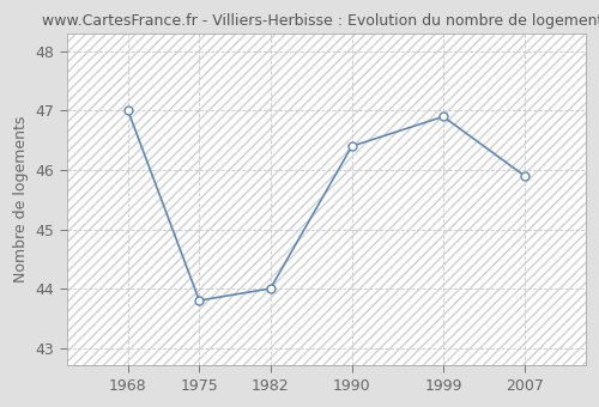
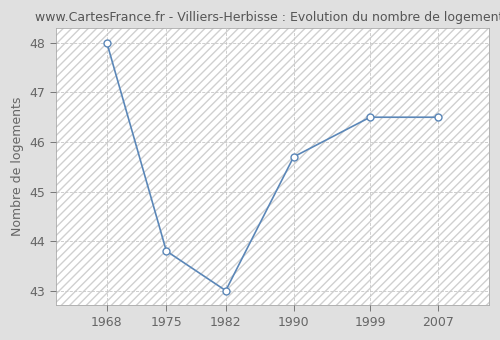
1968: 47.0 -> 48.0
1982: 44.0 -> 43.0
1990: 46.4 -> 45.7
1999: 46.9 -> 46.5
2007: 45.9 -> 46.5
